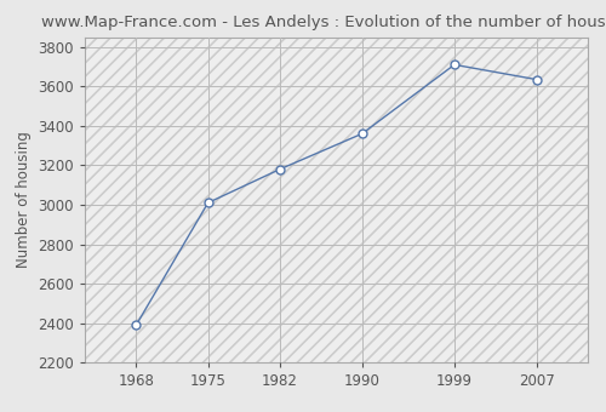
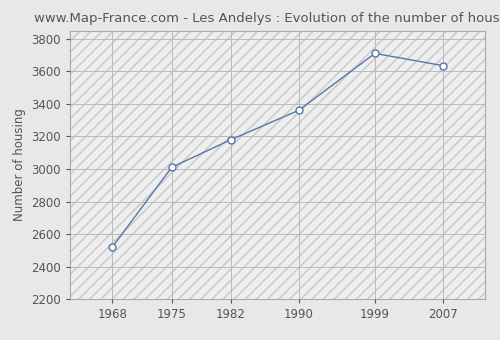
1968: 2390 -> 2520
